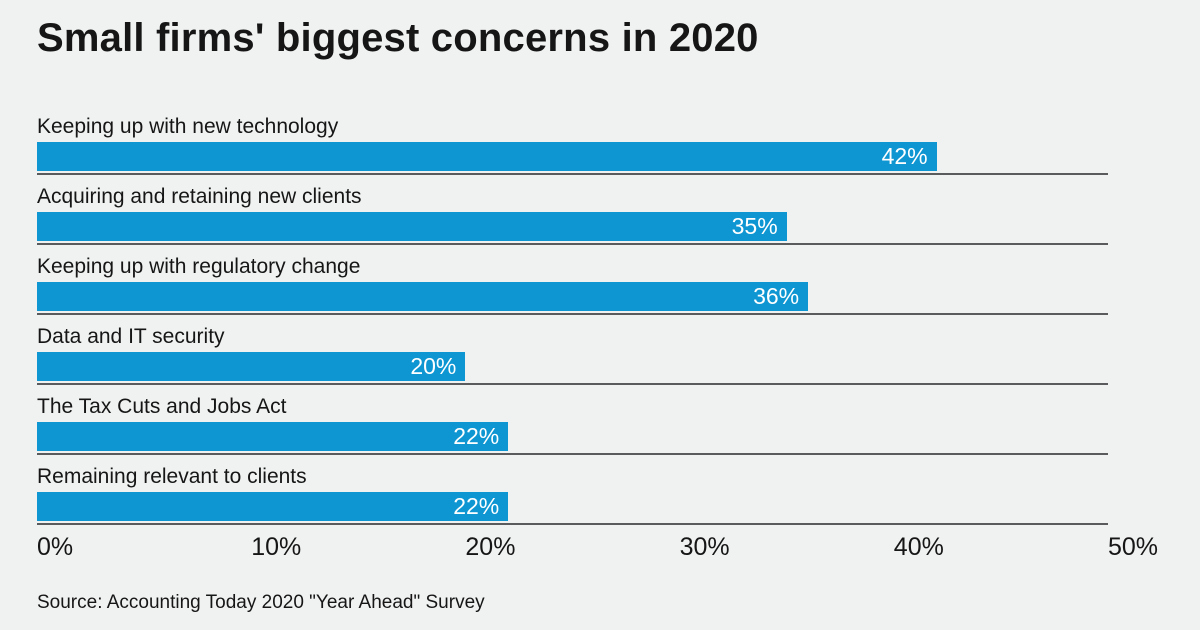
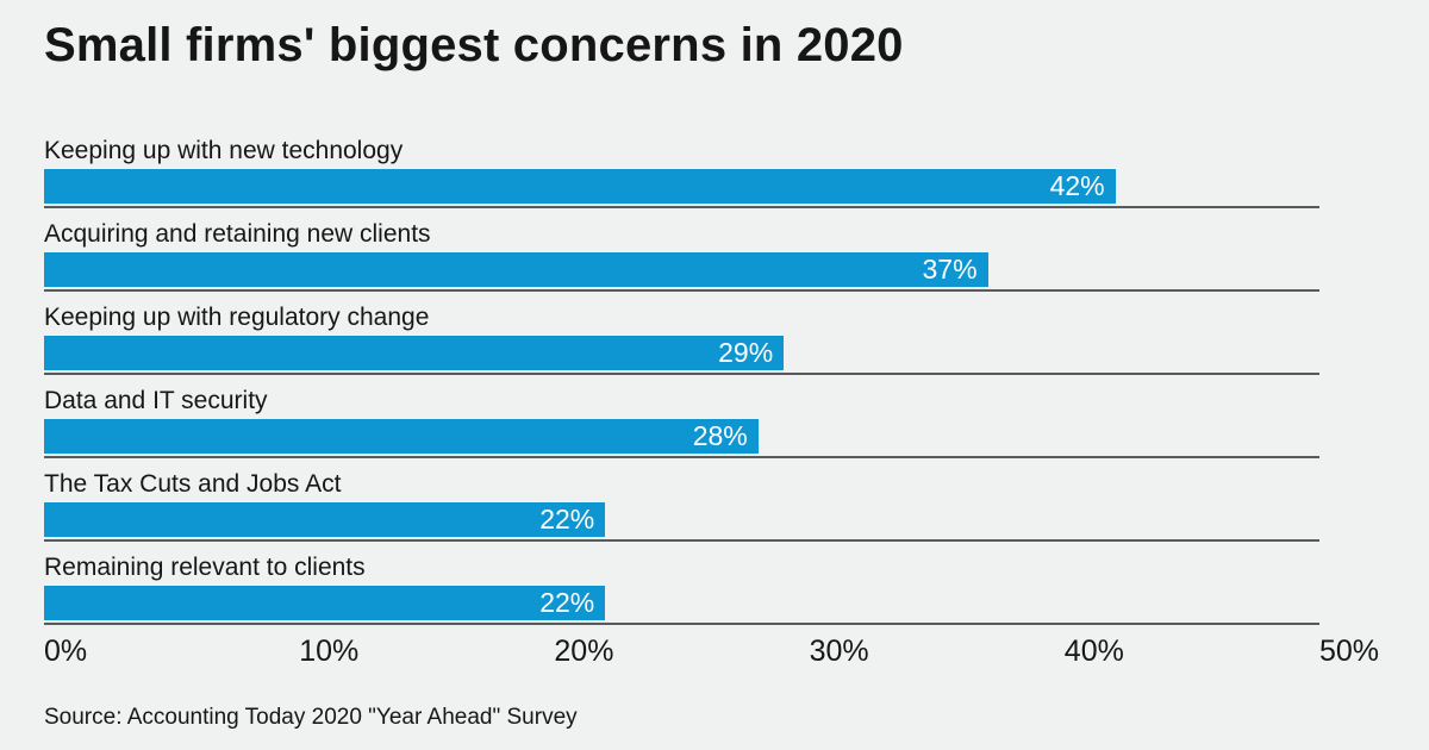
Acquiring and retaining new clients: 35% -> 37%
Keeping up with regulatory change: 36% -> 29%
Data and IT security: 20% -> 28%
